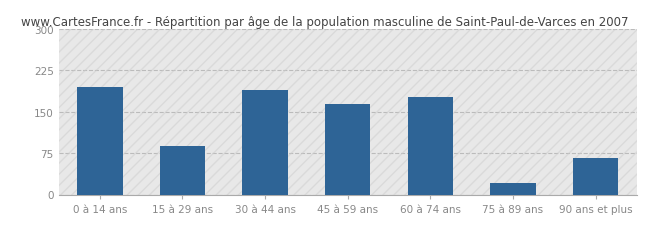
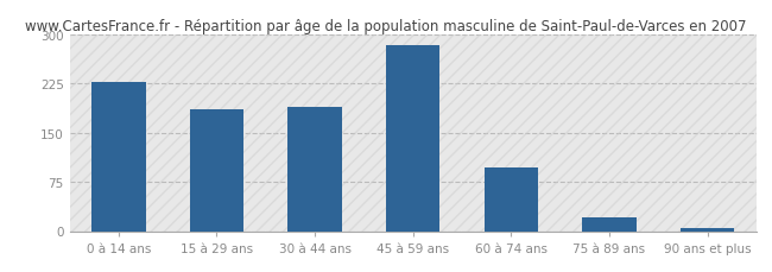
0 à 14 ans: 194 -> 228
15 à 29 ans: 88 -> 185
45 à 59 ans: 164 -> 283
60 à 74 ans: 176 -> 97
90 ans et plus: 66 -> 4
